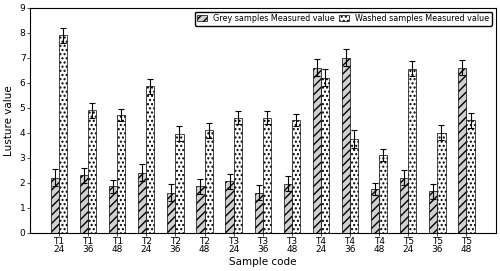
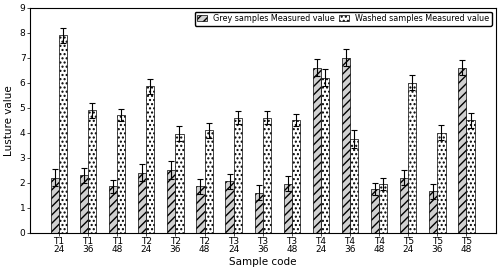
Grey samples Measured value/T2 36: 1.60 -> 2.50
Washed samples Measured value/T4 48: 3.10 -> 1.95
Washed samples Measured value/T5 24: 6.55 -> 6.00
